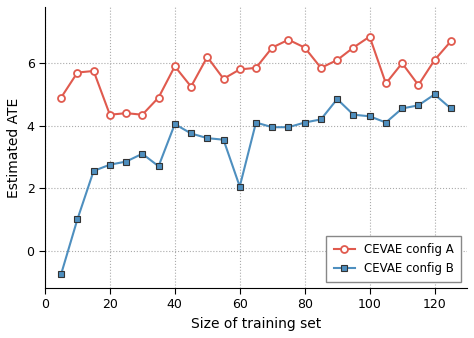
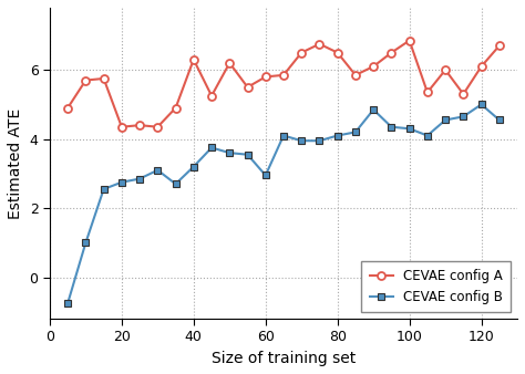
CEVAE config A/40: 5.90 -> 6.30
CEVAE config B/40: 4.05 -> 3.20
CEVAE config B/60: 2.05 -> 2.95
